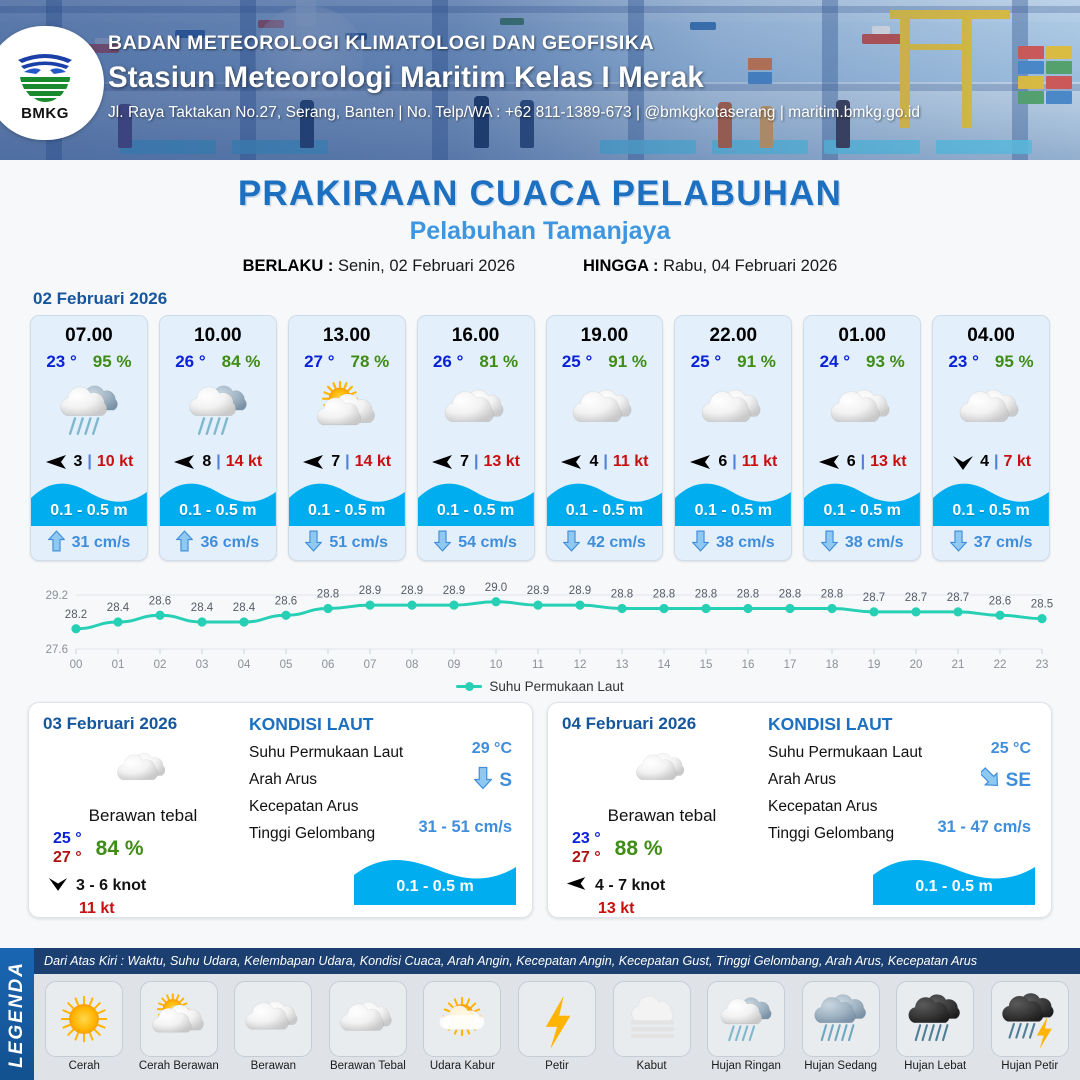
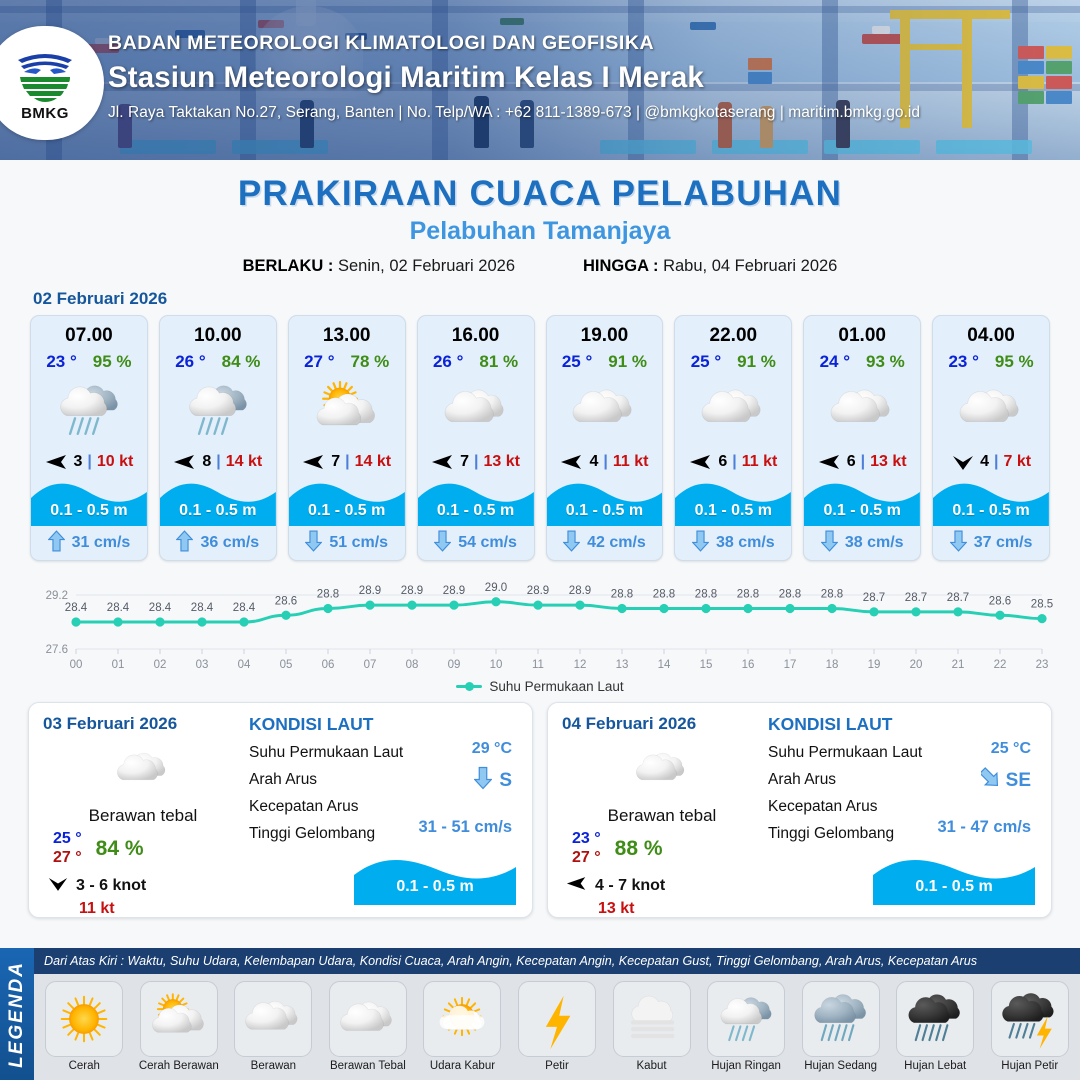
00: 28.2 -> 28.4
02: 28.6 -> 28.4
